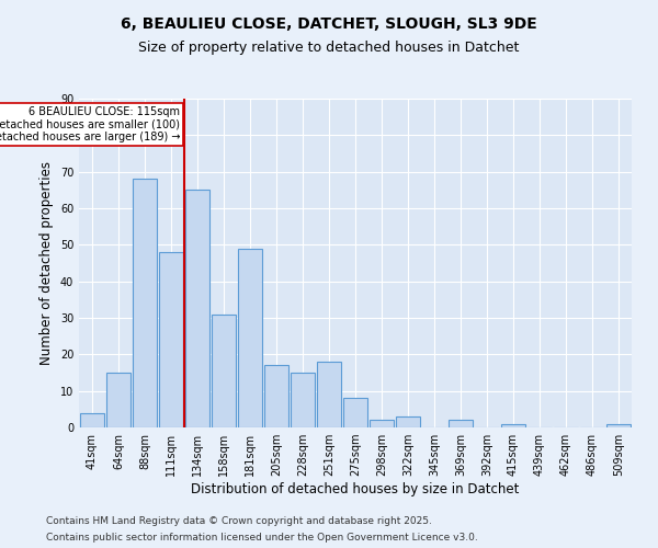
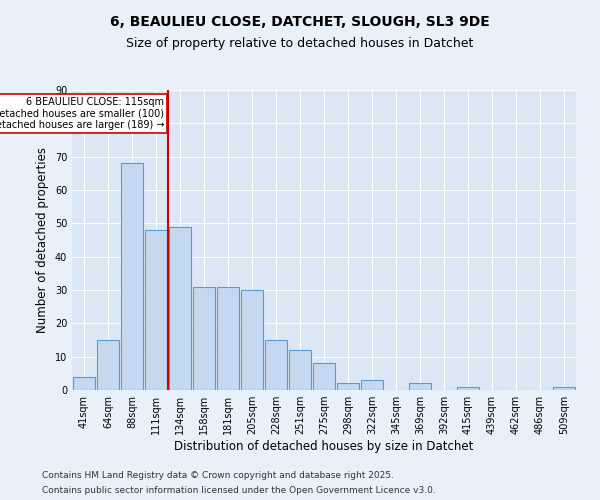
134sqm: 65 -> 49
181sqm: 49 -> 31
205sqm: 17 -> 30
251sqm: 18 -> 12
